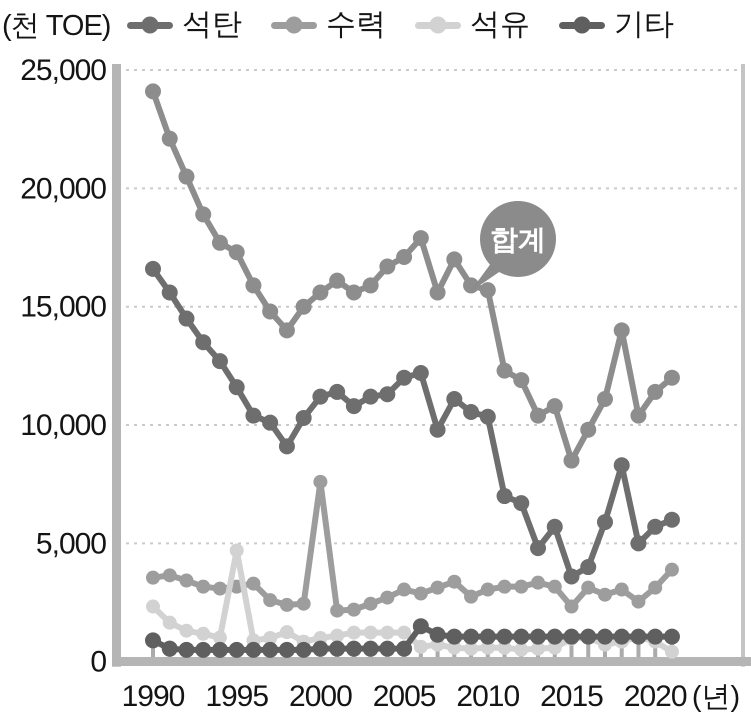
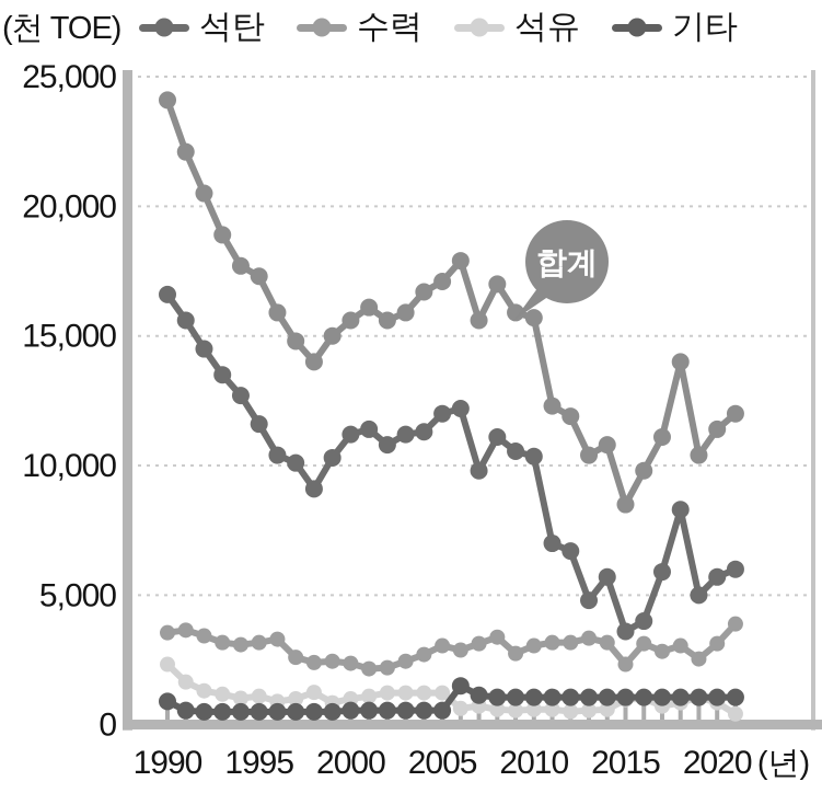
석유/1995: 4700 -> 1100
수력/2000: 7600 -> 2400
